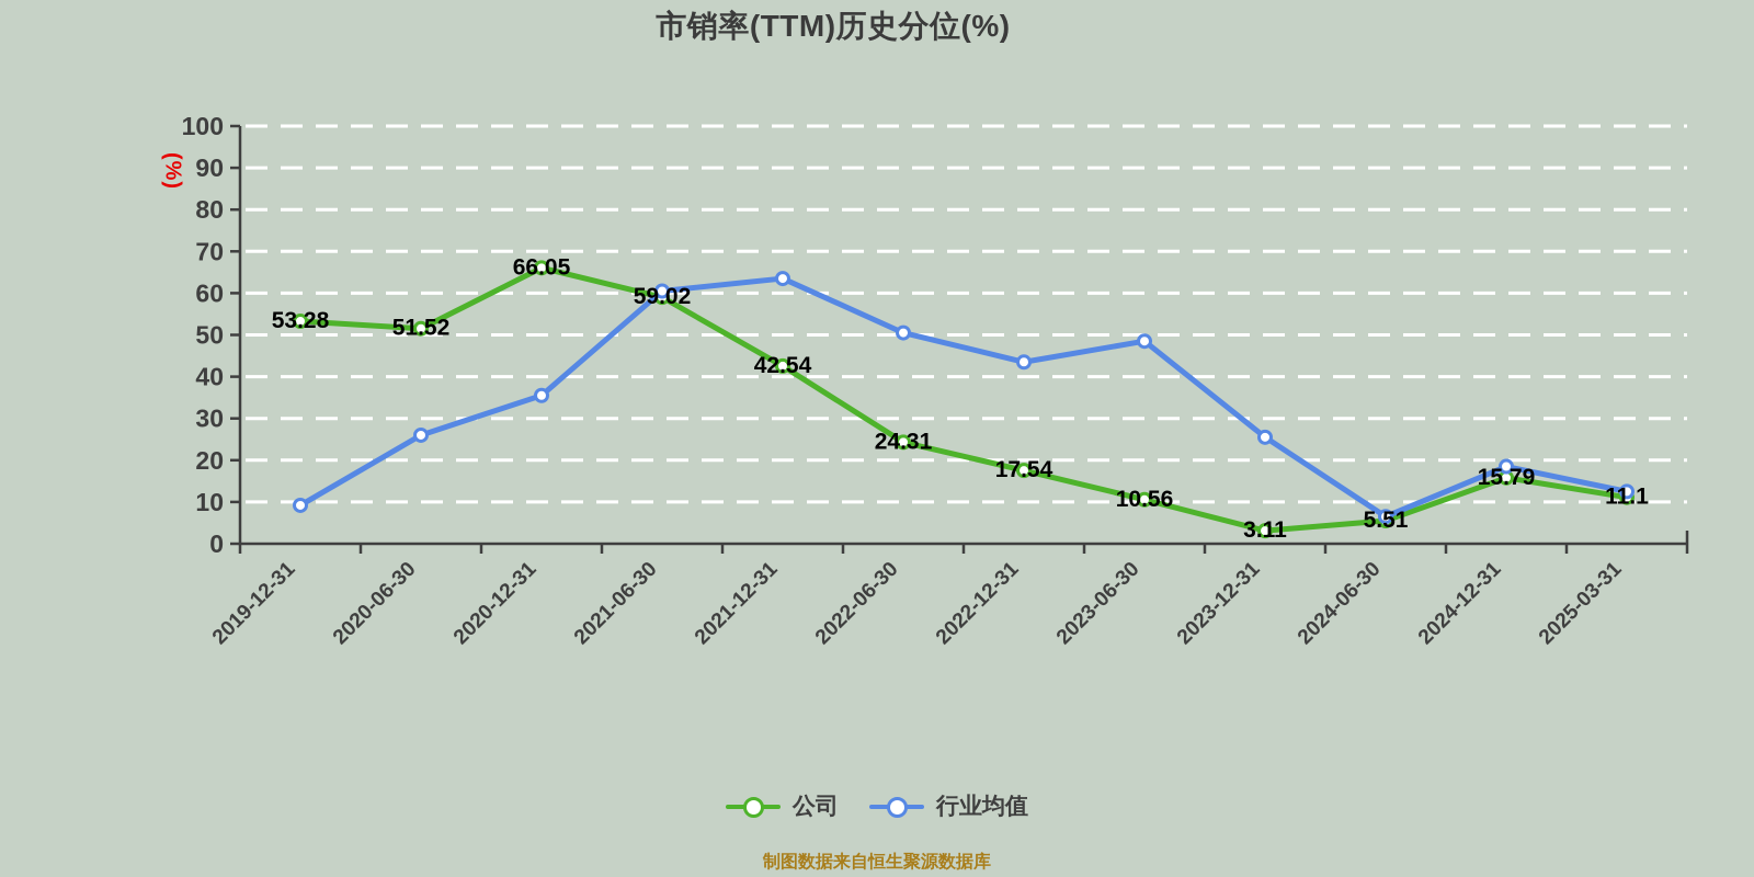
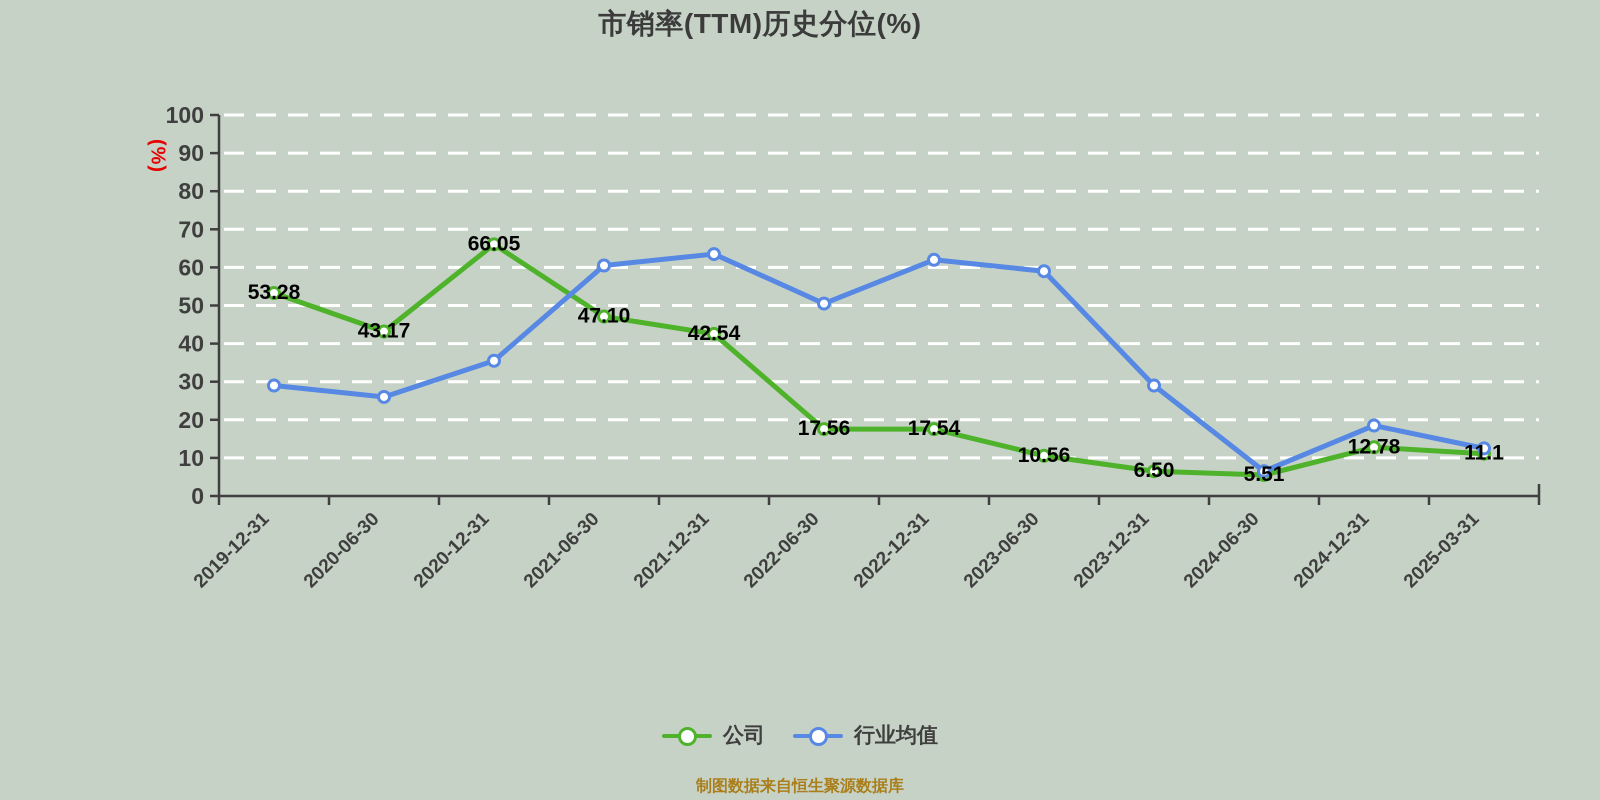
行业均值/2019-12-31: 9 -> 29
公司/2020-06-30: 51.52 -> 43.17
公司/2021-06-30: 59.02 -> 47.10
公司/2022-06-30: 24.31 -> 17.56
行业均值/2022-12-31: 44 -> 62
行业均值/2023-06-30: 48 -> 59
公司/2023-12-31: 3.11 -> 6.50
行业均值/2023-12-31: 26 -> 29
公司/2024-12-31: 15.79 -> 12.78
